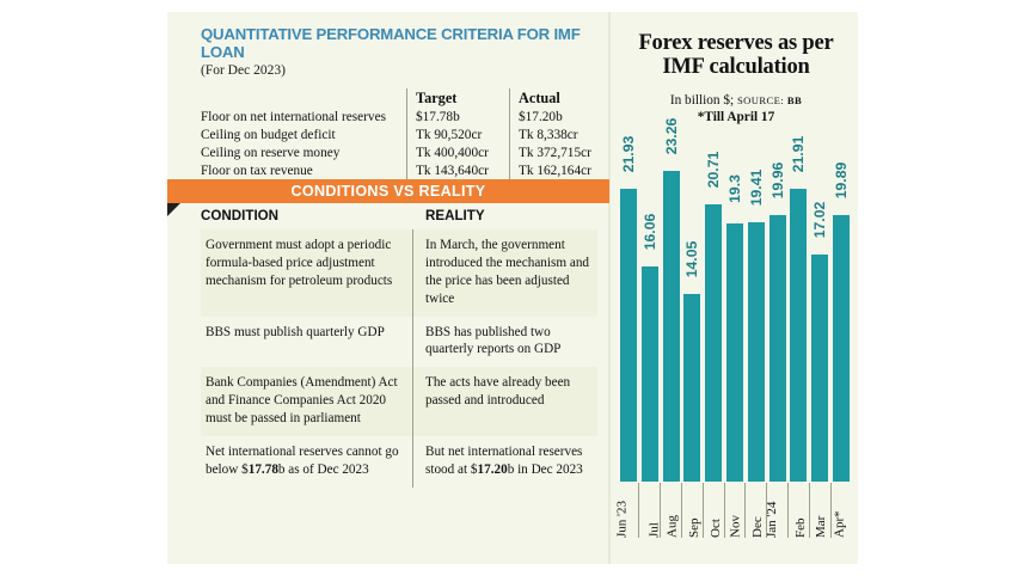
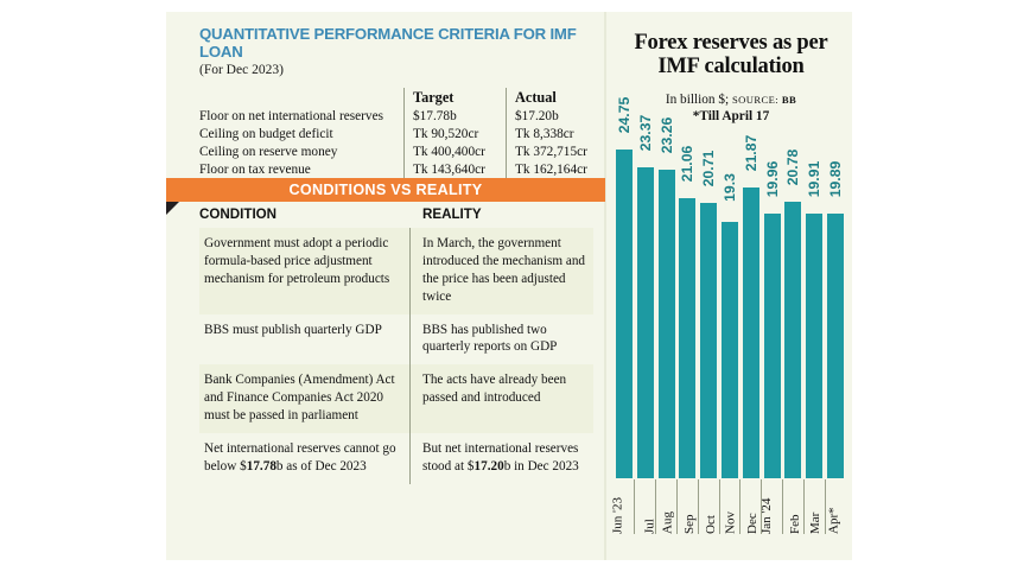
Jun '23: 21.93 -> 24.75
Jul: 16.06 -> 23.37
Sep: 14.05 -> 21.06
Dec: 19.41 -> 21.87
Feb: 21.91 -> 20.78
Mar: 17.02 -> 19.91
